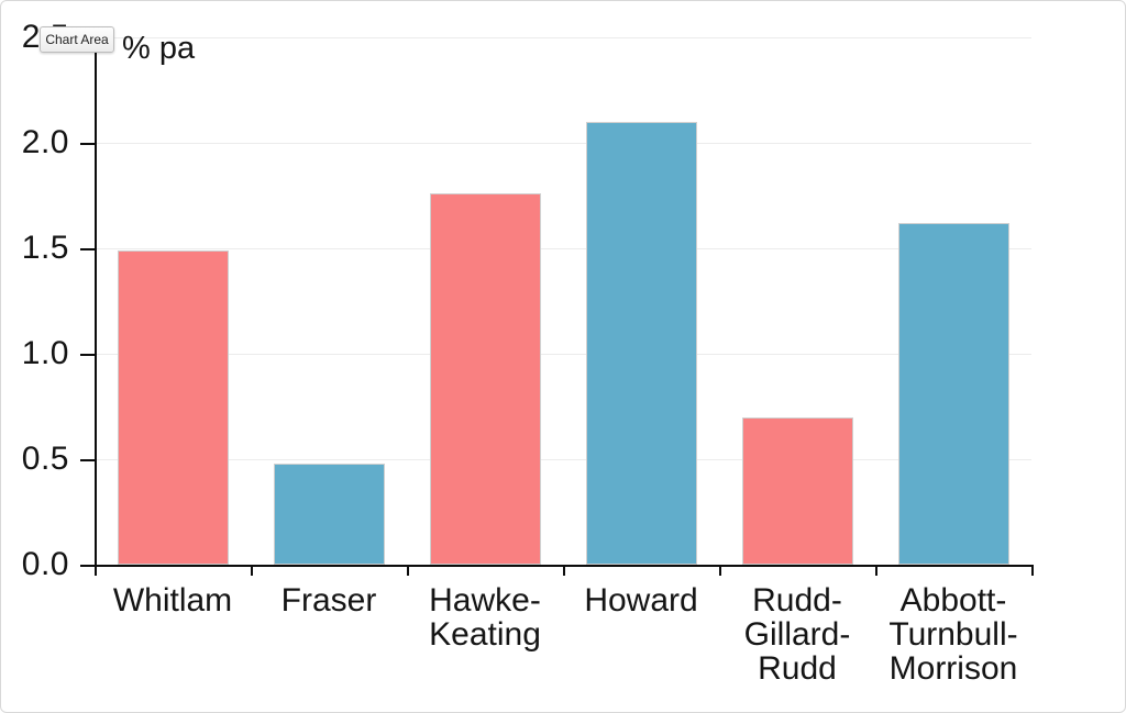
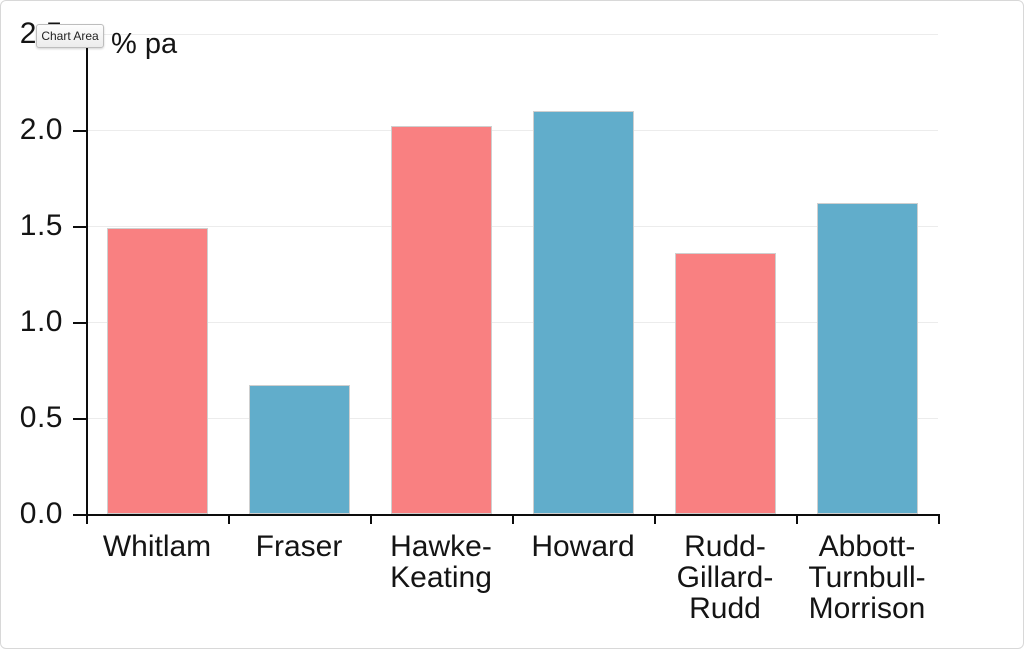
Fraser: 0.48 -> 0.67
Hawke-Keating: 1.76 -> 2.02
Rudd-Gillard-Rudd: 0.70 -> 1.36
